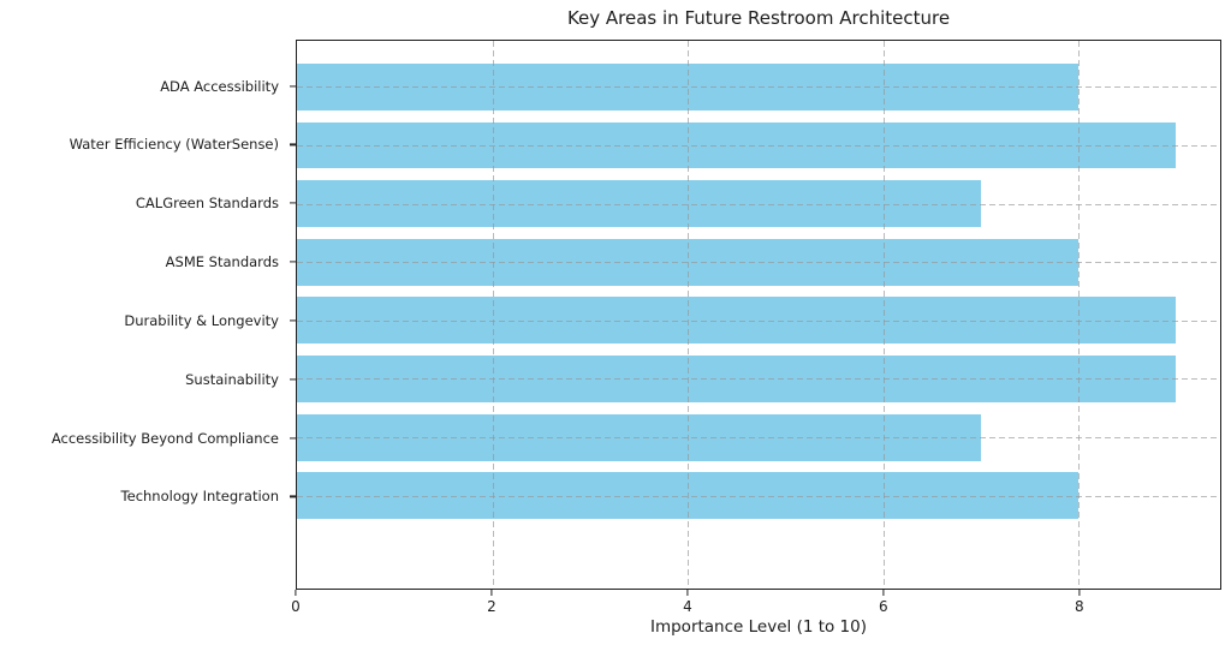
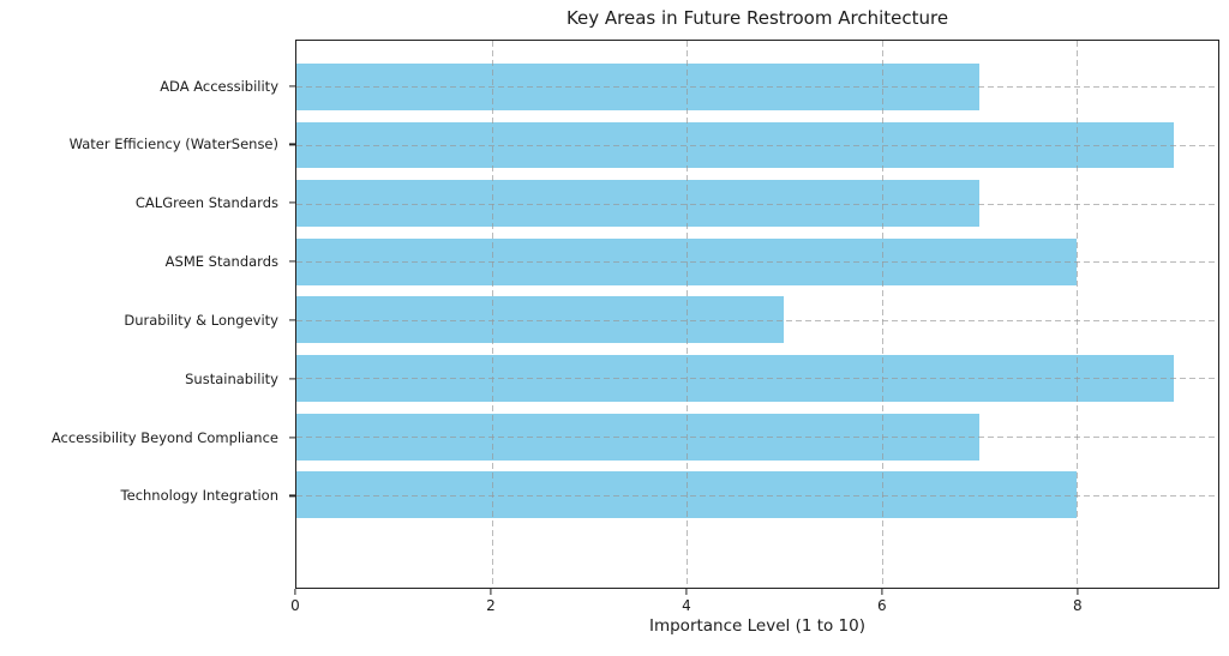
ADA Accessibility: 8 -> 7
Durability & Longevity: 9 -> 5
